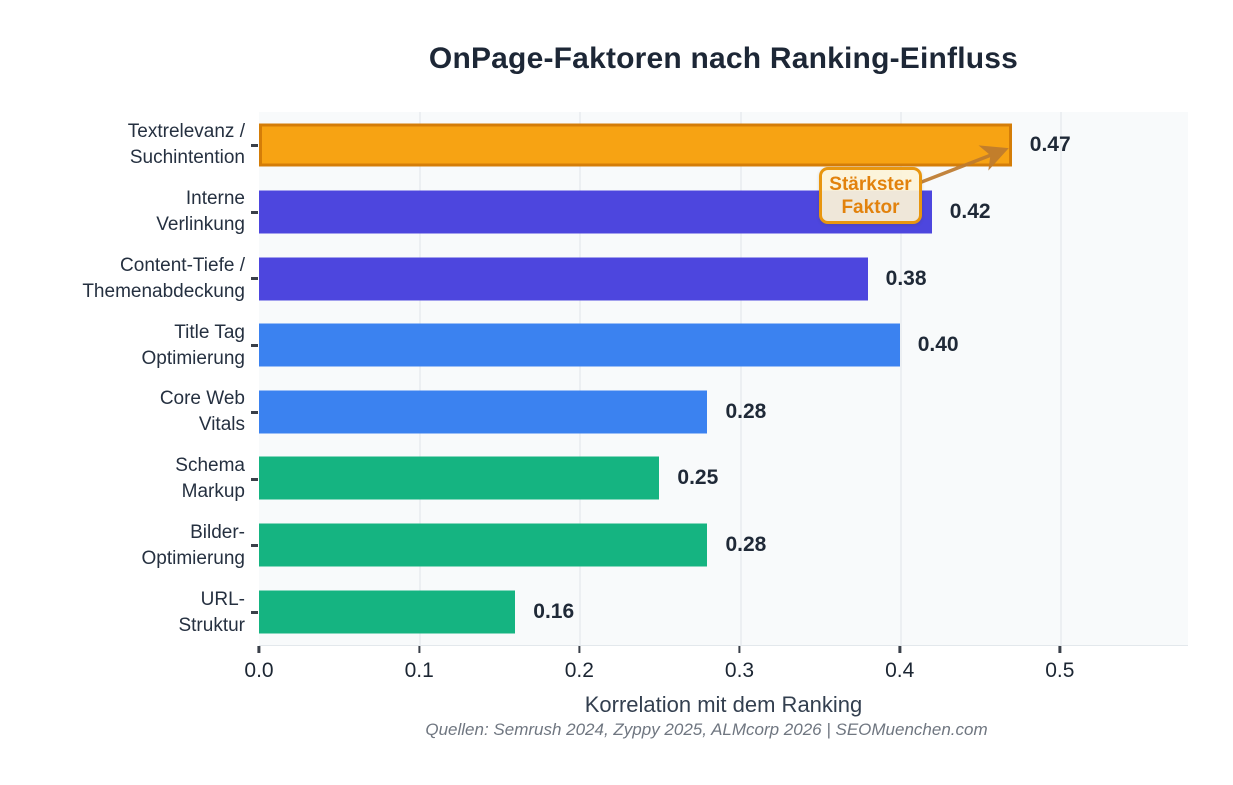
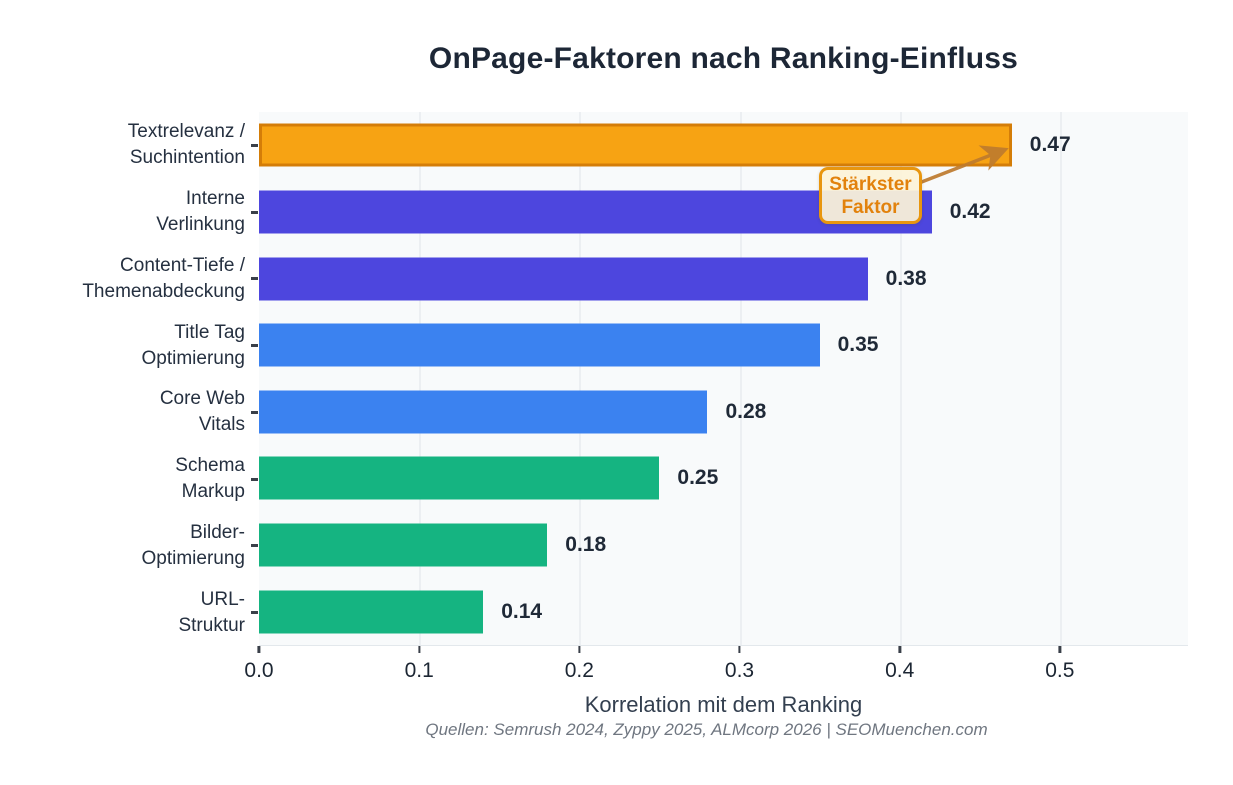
Title Tag Optimierung: 0.40 -> 0.35
Bilder-Optimierung: 0.28 -> 0.18
URL-Struktur: 0.16 -> 0.14
